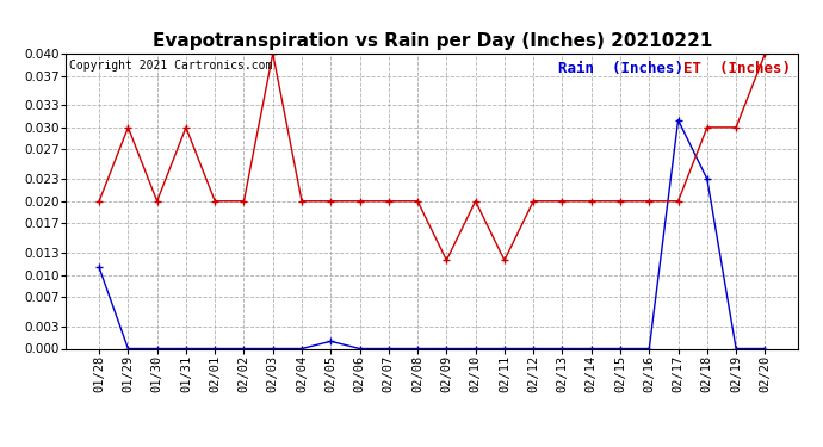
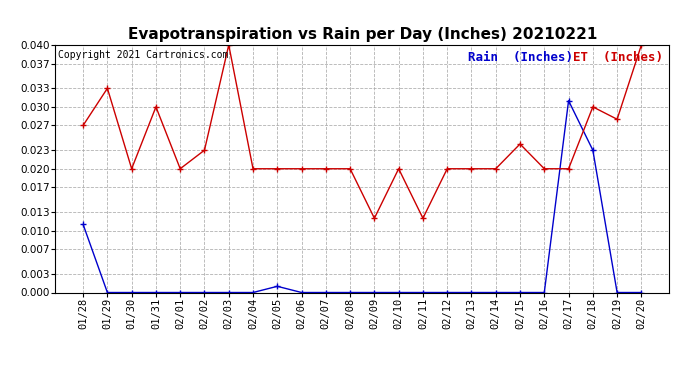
ET (Inches)/01/28: 0.020 -> 0.027
ET (Inches)/01/29: 0.030 -> 0.033
ET (Inches)/02/02: 0.020 -> 0.023
ET (Inches)/02/15: 0.020 -> 0.024
ET (Inches)/02/19: 0.030 -> 0.028
